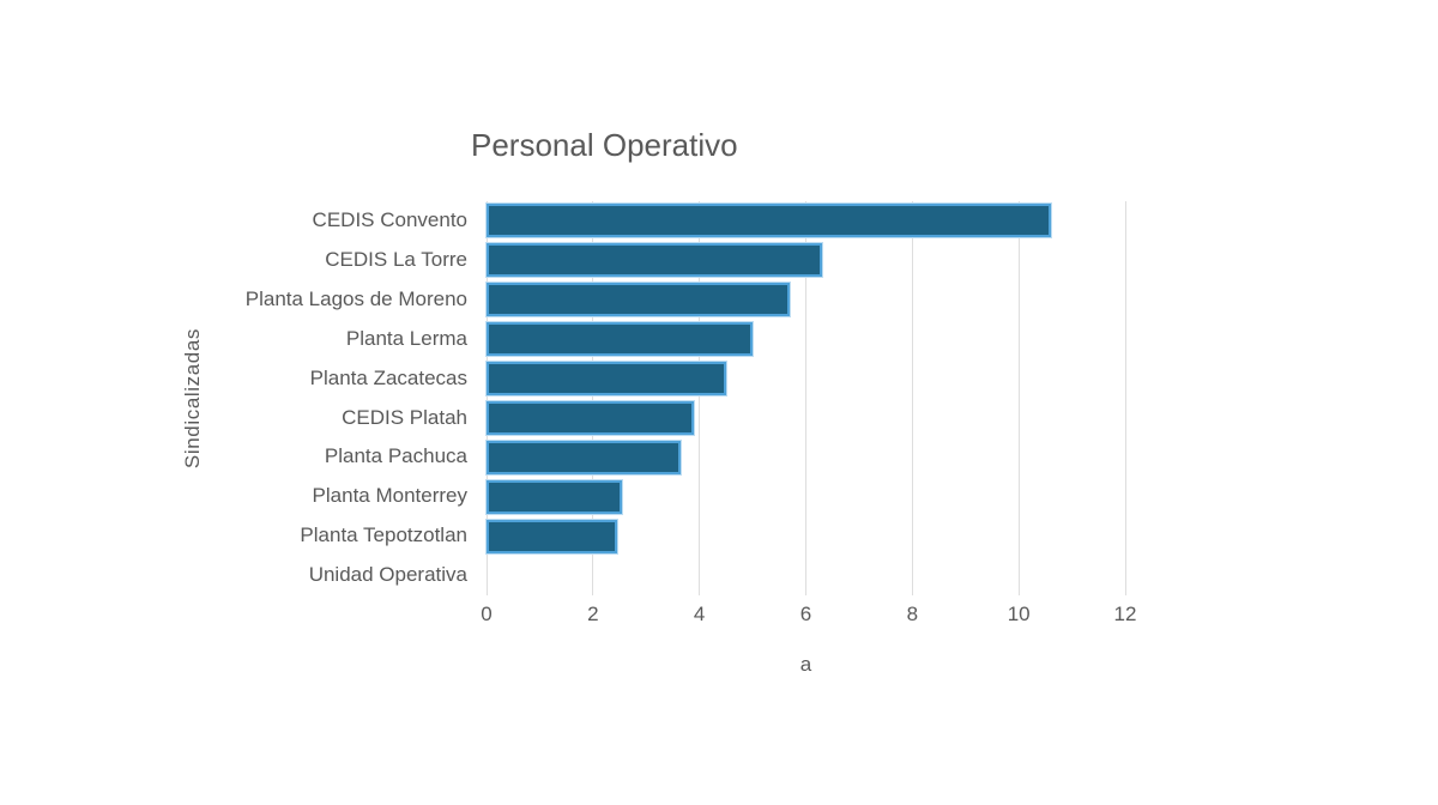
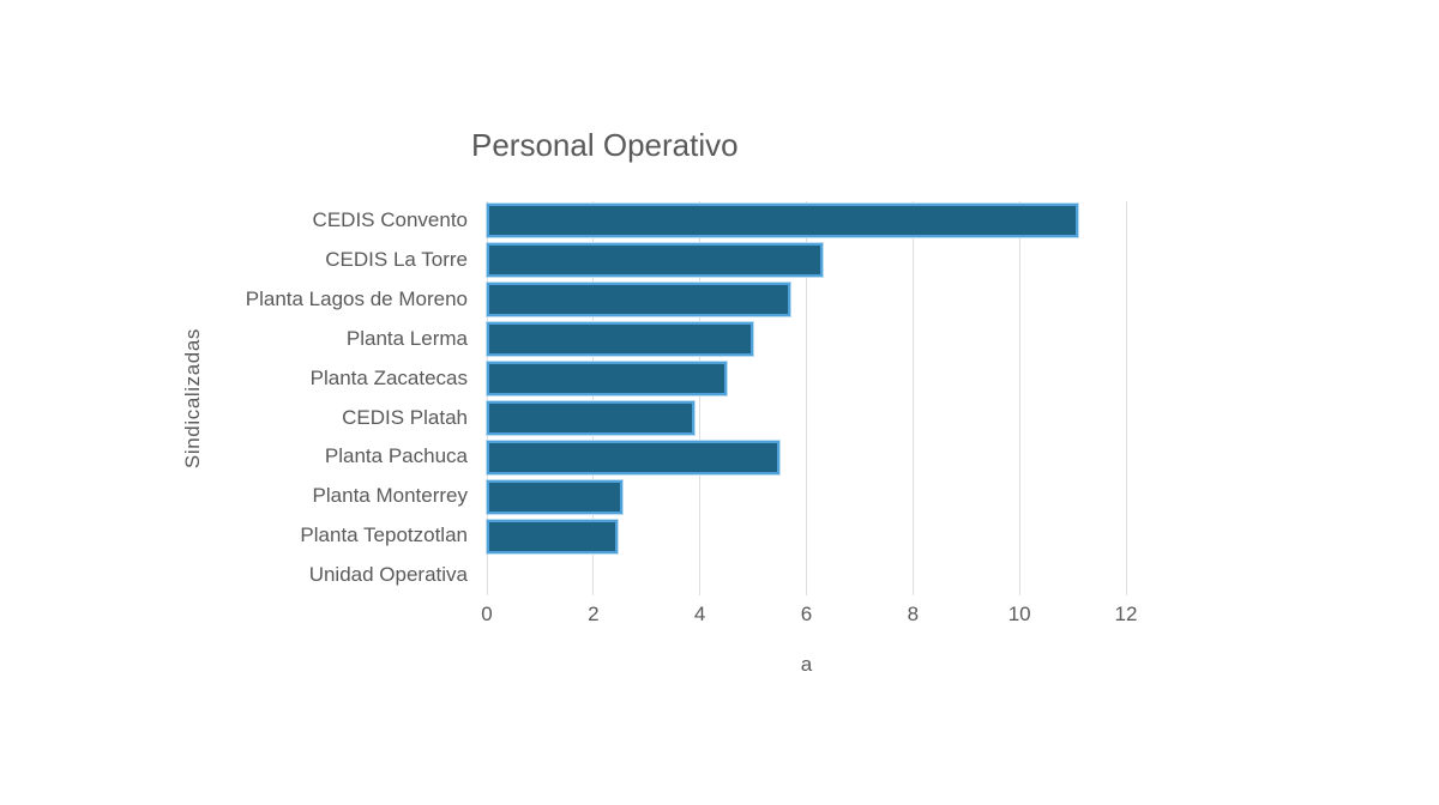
CEDIS Convento: 10.6 -> 11.1
Planta Pachuca: 3.6 -> 5.5
